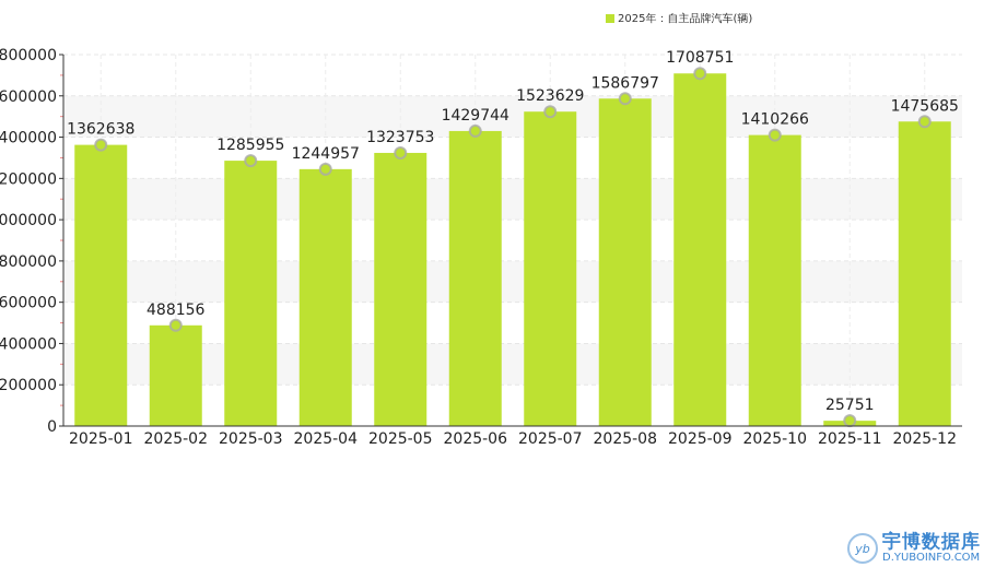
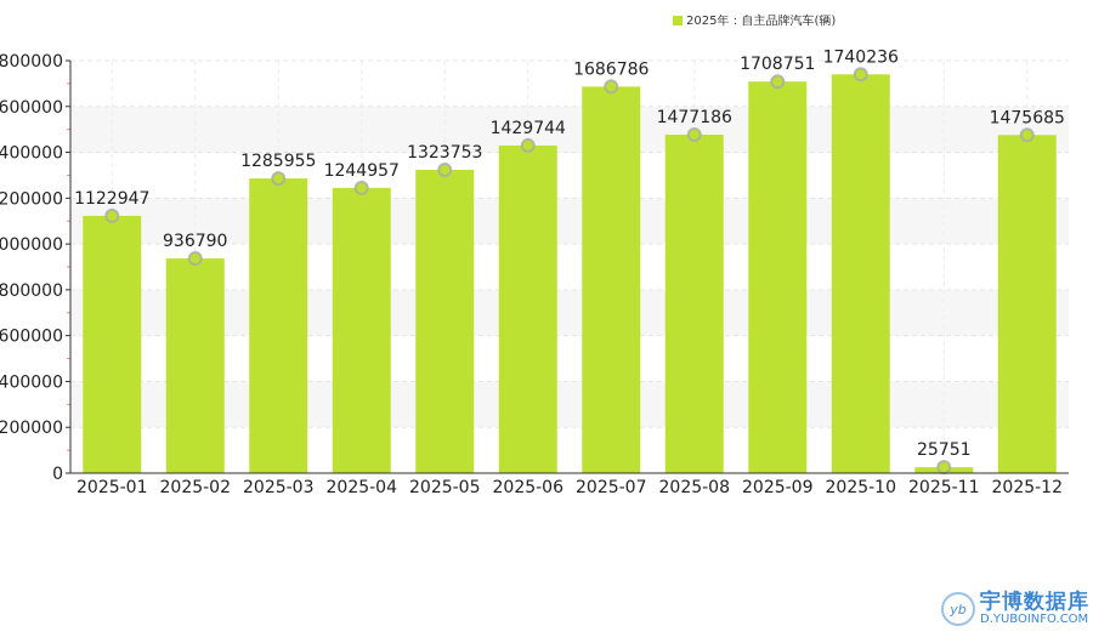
2025-01: 1362638 -> 1122947
2025-02: 488156 -> 936790
2025-07: 1523629 -> 1686786
2025-08: 1586797 -> 1477186
2025-10: 1410266 -> 1740236
